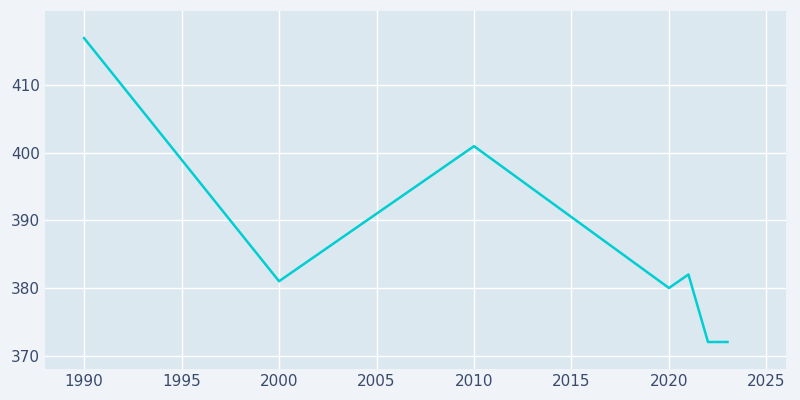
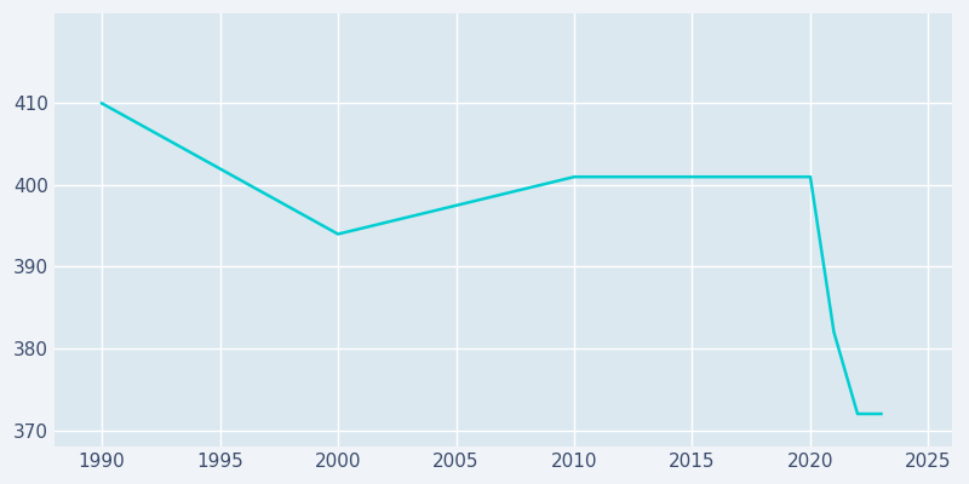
1990: 417 -> 410
2000: 381 -> 394
2020: 380 -> 401
